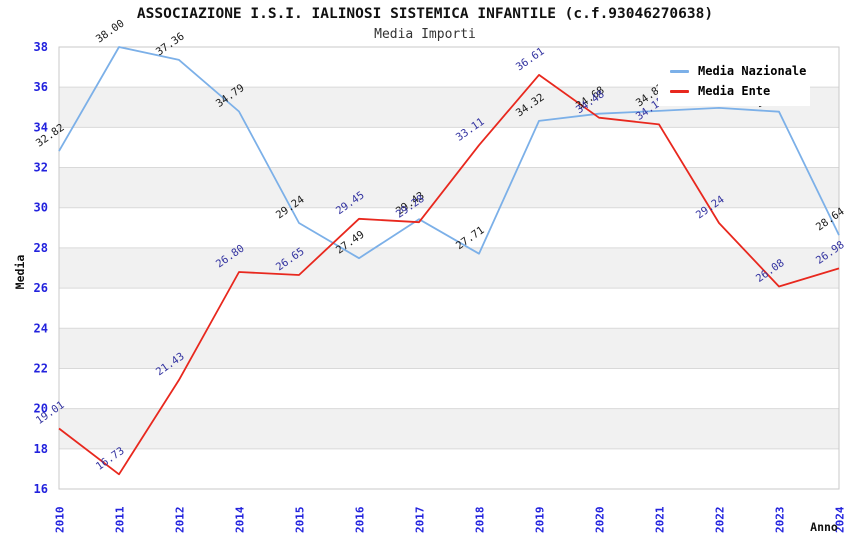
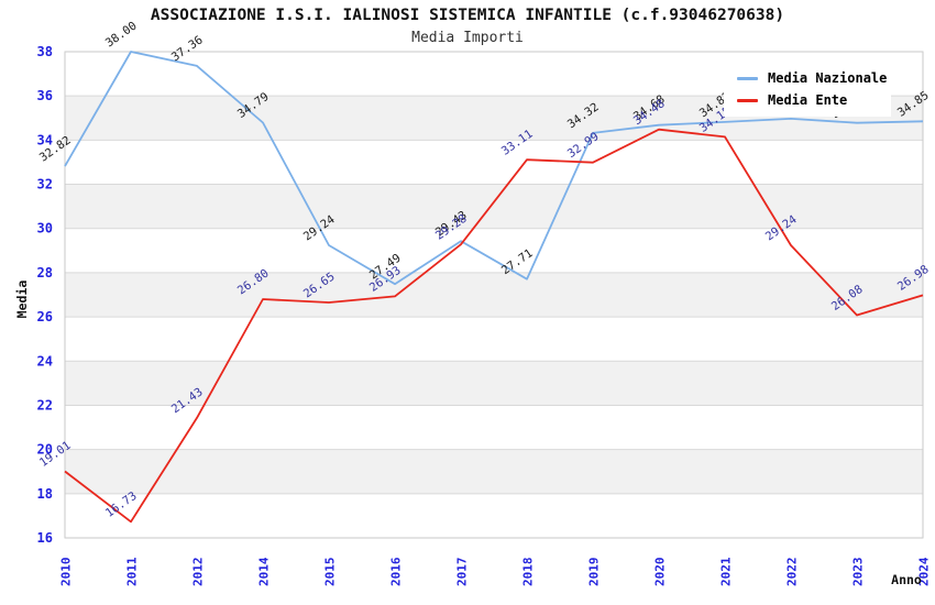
Media Ente/2016: 29.45 -> 26.93
Media Ente/2019: 36.61 -> 32.99
Media Nazionale/2024: 28.64 -> 34.85
